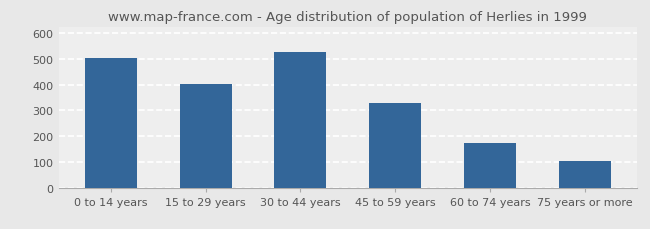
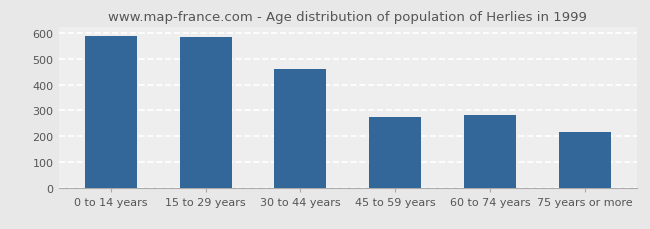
0 to 14 years: 503 -> 590
15 to 29 years: 401 -> 585
30 to 44 years: 527 -> 460
45 to 59 years: 329 -> 275
60 to 74 years: 172 -> 280
75 years or more: 102 -> 215
